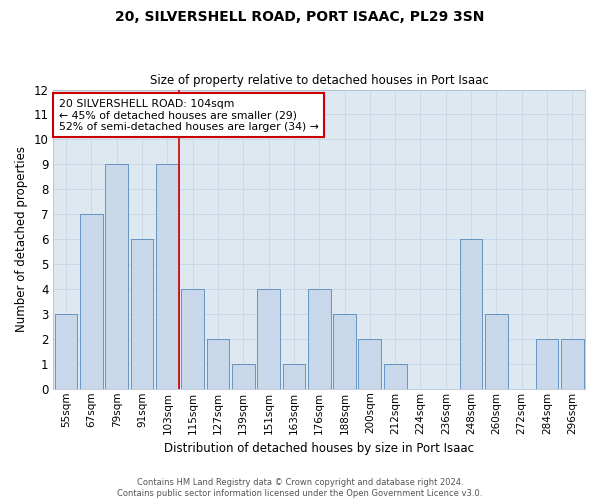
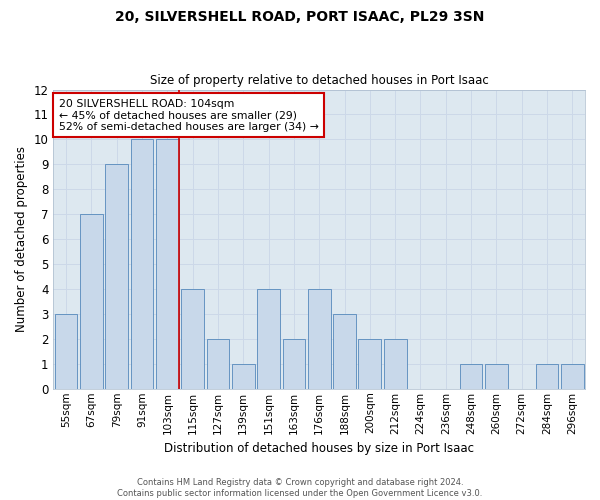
91sqm: 6 -> 10
103sqm: 9 -> 10
163sqm: 1 -> 2
212sqm: 1 -> 2
248sqm: 6 -> 1
260sqm: 3 -> 1
284sqm: 2 -> 1
296sqm: 2 -> 1
